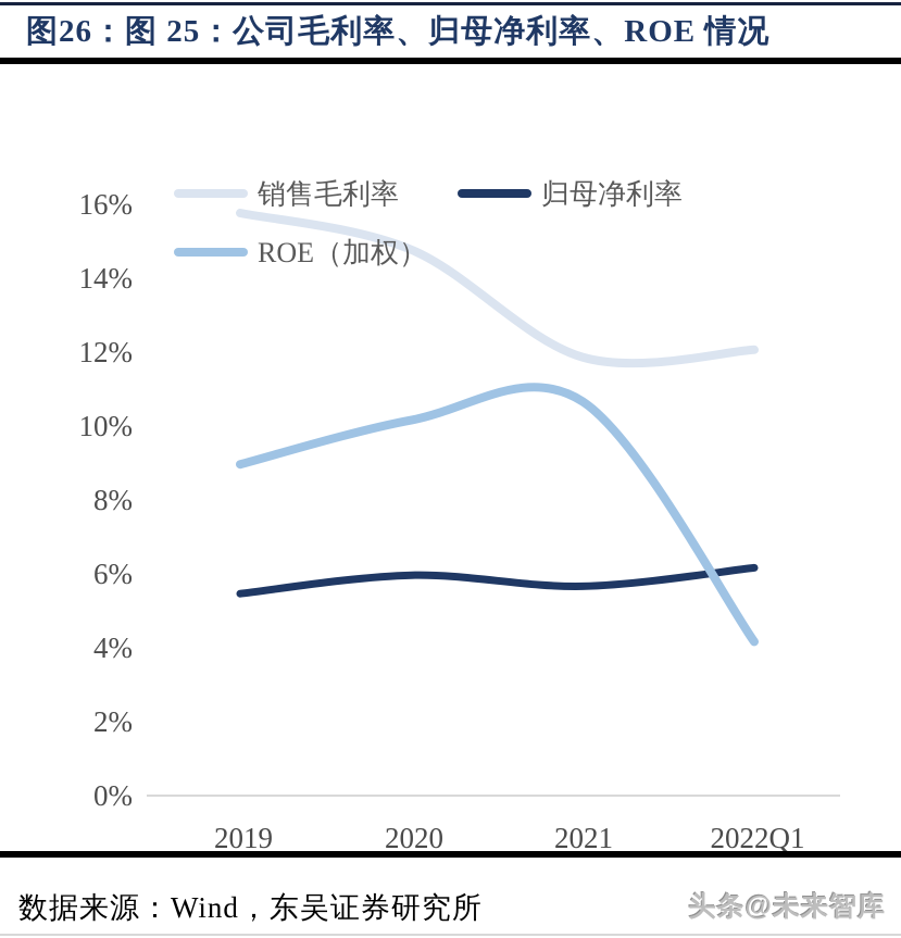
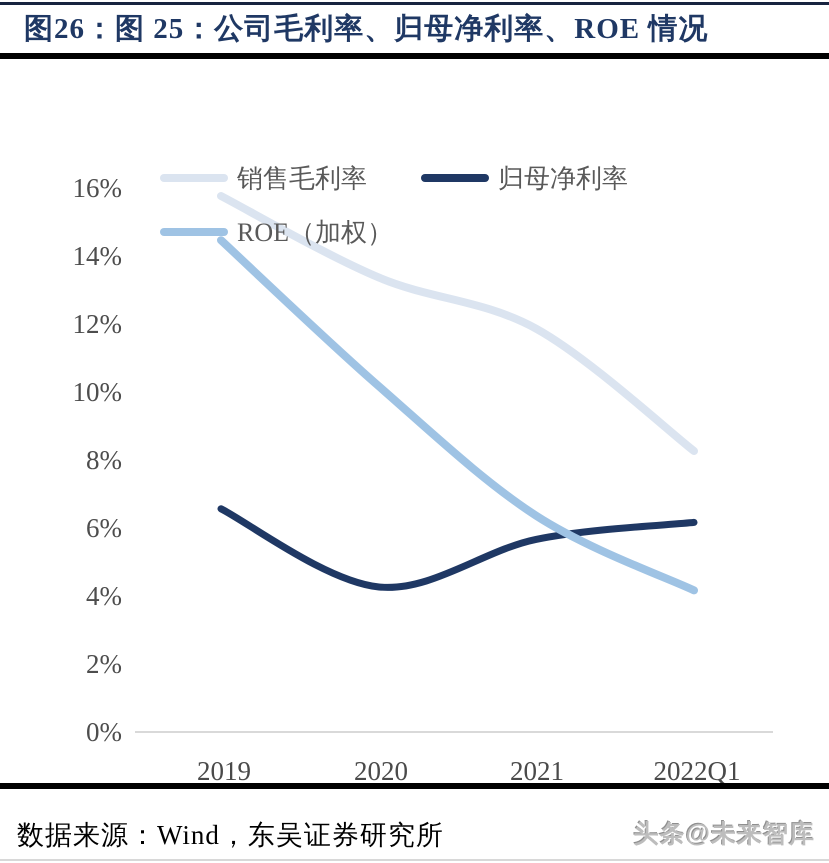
归母净利率/2019: 3.7% -> 4.8%
ROE（加权）/2019: 7.2% -> 12.7%
销售毛利率/2020: 13.0% -> 11.6%
归母净利率/2020: 4.2% -> 2.5%
ROE（加权）/2021: 8.9% -> 4.6%
销售毛利率/2022Q1: 10.3% -> 6.5%
